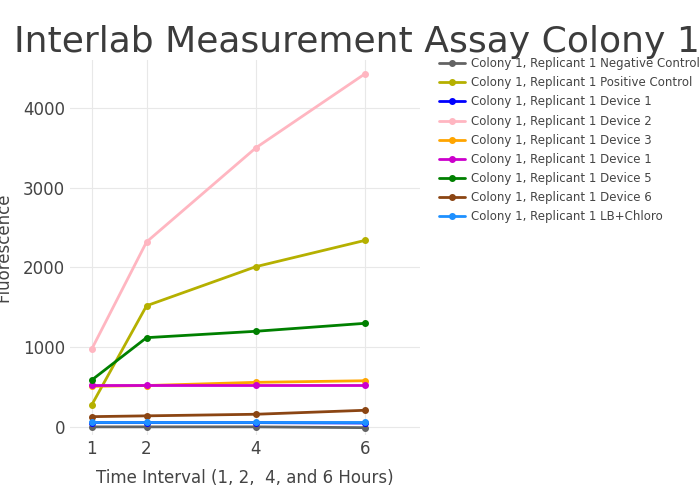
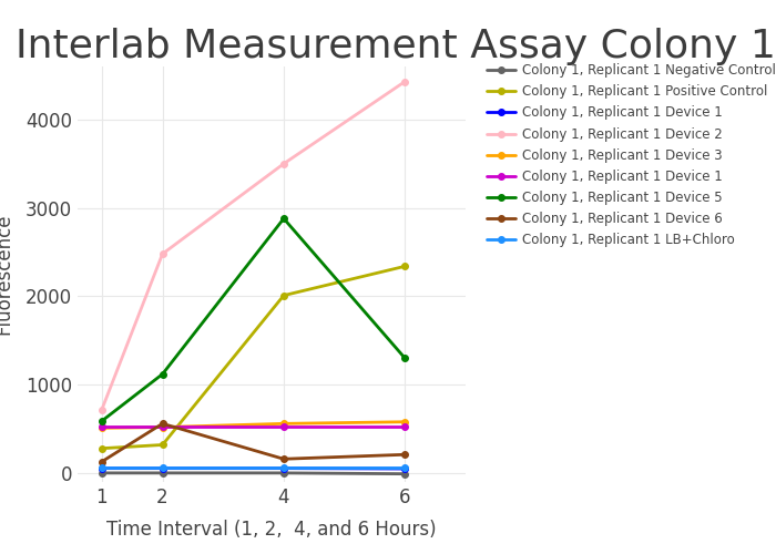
Colony 1, Replicant 1 Device 2/1: 980 -> 720
Colony 1, Replicant 1 Positive Control/2: 1520 -> 320
Colony 1, Replicant 1 Device 2/2: 2320 -> 2480
Colony 1, Replicant 1 Device 6/2: 140 -> 560
Colony 1, Replicant 1 Device 5/4: 1200 -> 2880
